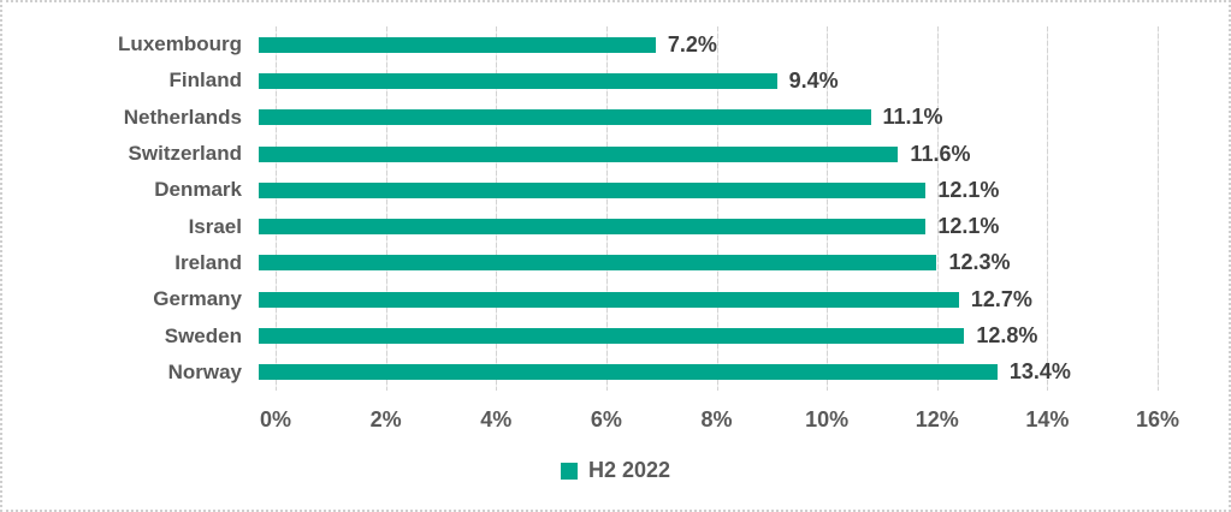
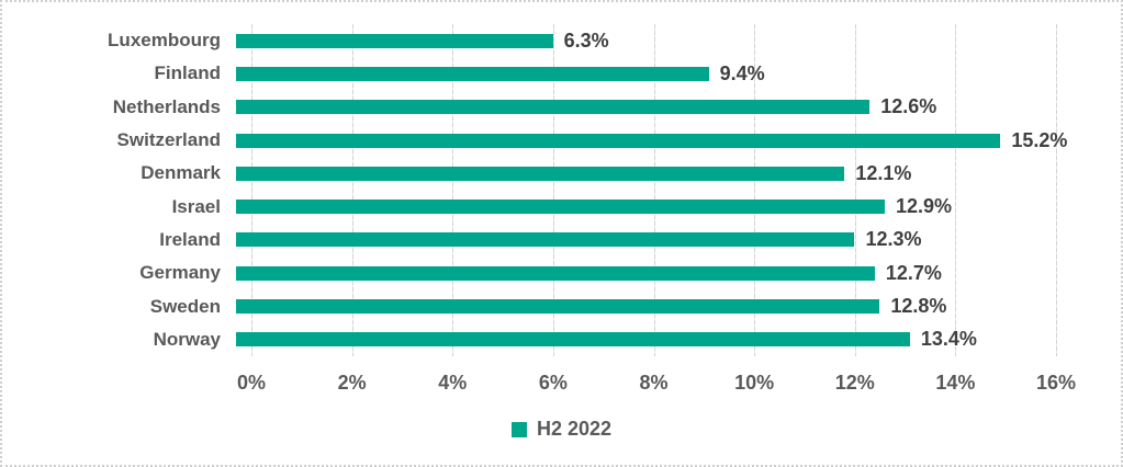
Luxembourg: 7.2% -> 6.3%
Netherlands: 11.1% -> 12.6%
Switzerland: 11.6% -> 15.2%
Israel: 12.1% -> 12.9%
